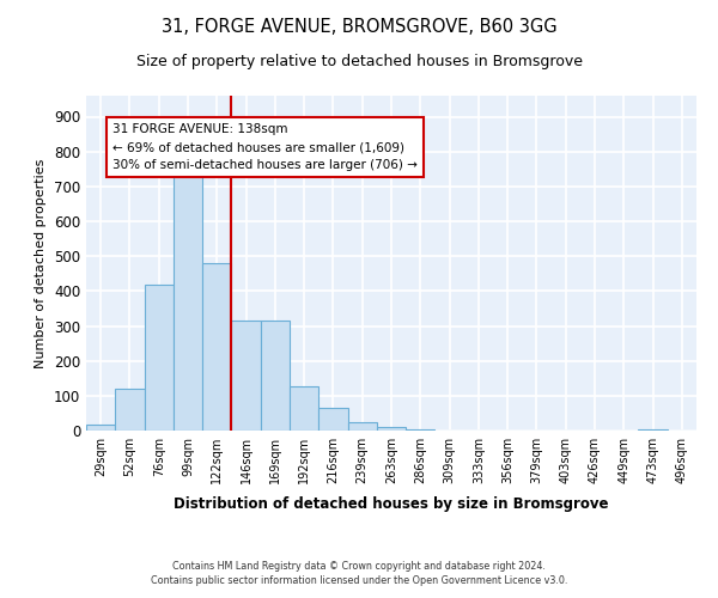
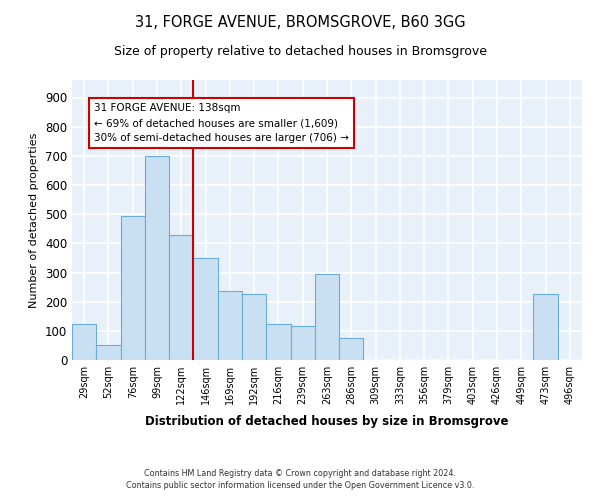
29sqm: 18 -> 125
52sqm: 120 -> 50
76sqm: 418 -> 495
99sqm: 730 -> 700
122sqm: 480 -> 430
146sqm: 315 -> 350
169sqm: 315 -> 235
192sqm: 128 -> 225
216sqm: 65 -> 125
239sqm: 25 -> 115
263sqm: 10 -> 295
286sqm: 4 -> 75
473sqm: 5 -> 225
